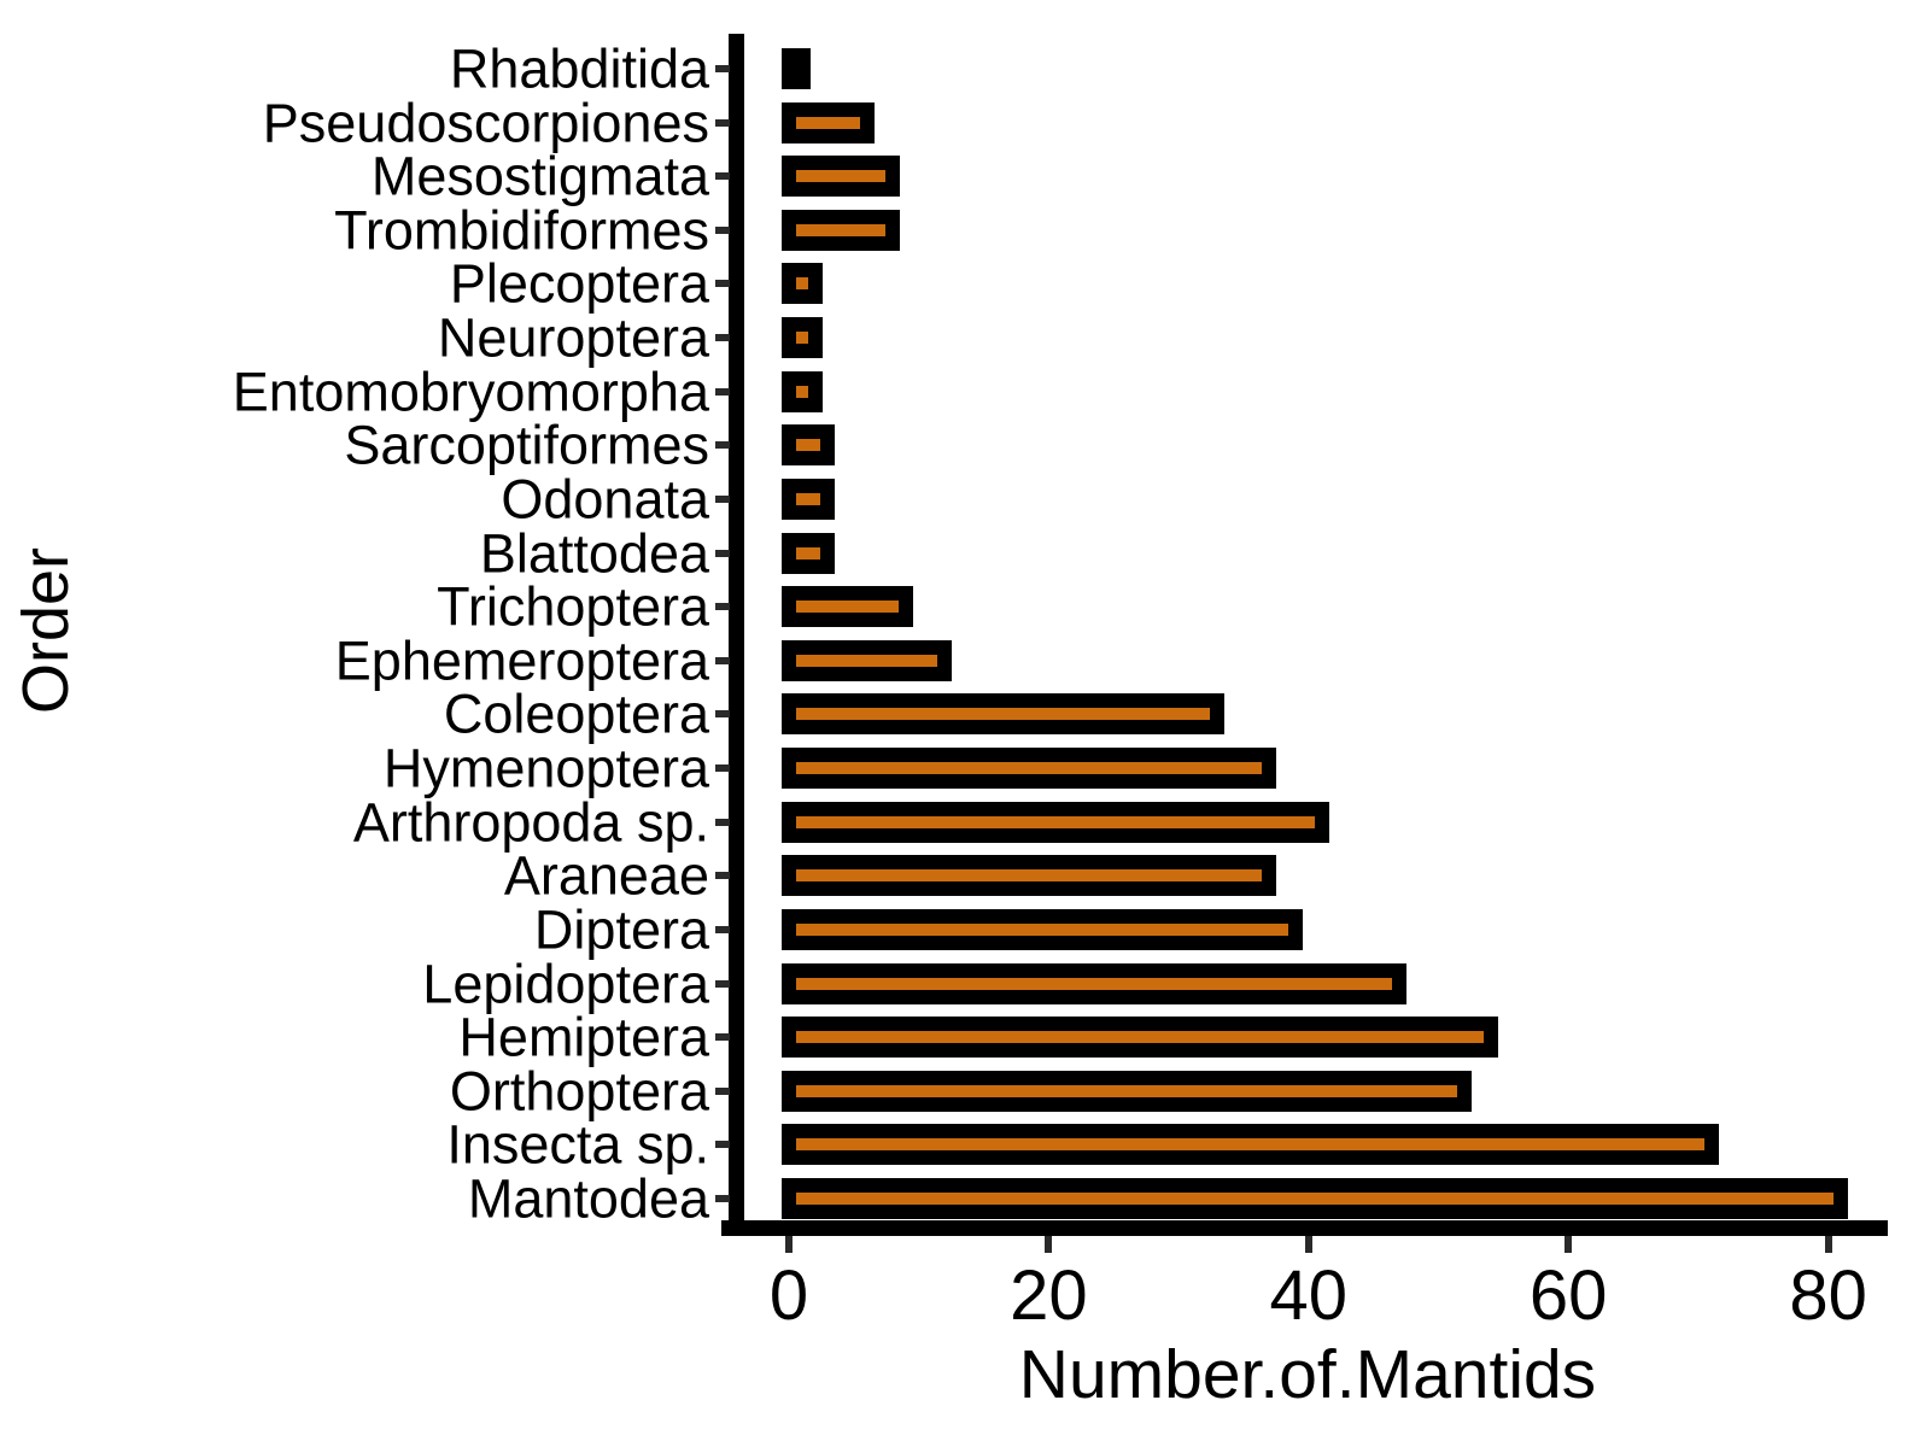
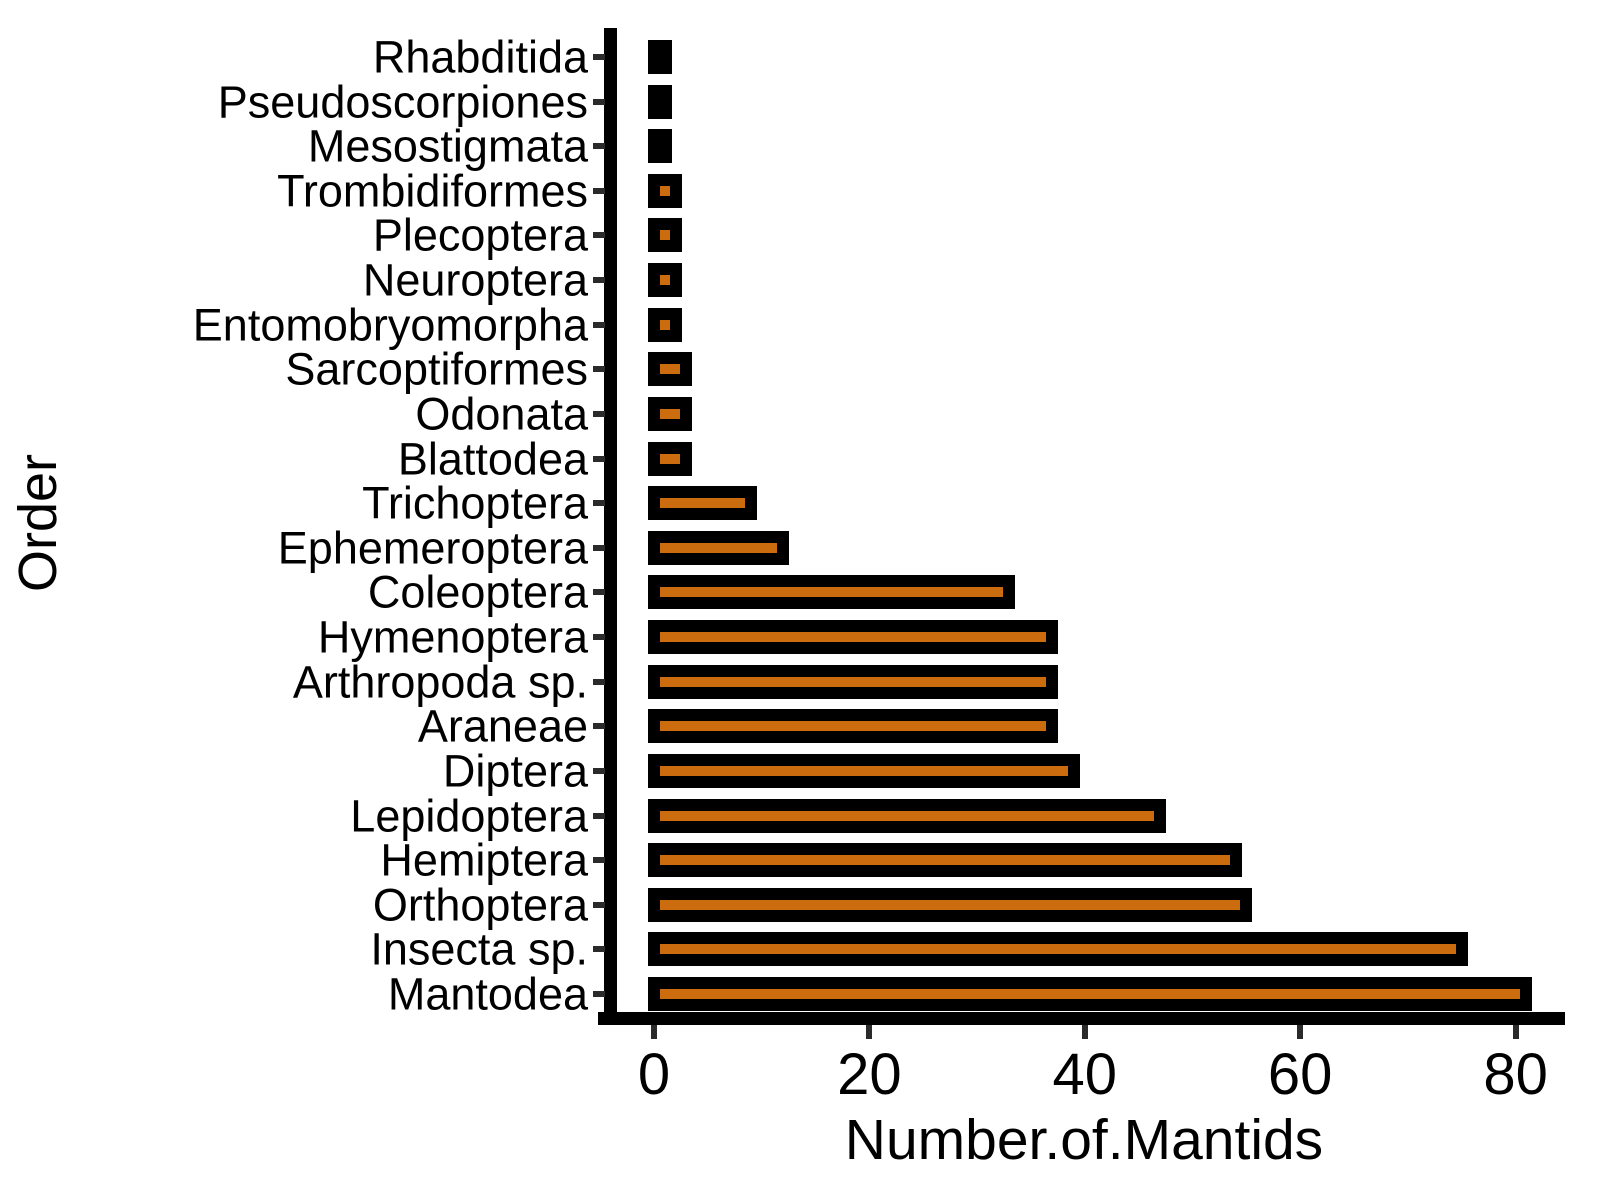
Pseudoscorpiones: 6 -> 1
Mesostigmata: 8 -> 1
Trombidiformes: 8 -> 2
Arthropoda sp.: 41 -> 37
Orthoptera: 52 -> 55
Insecta sp.: 71 -> 75
